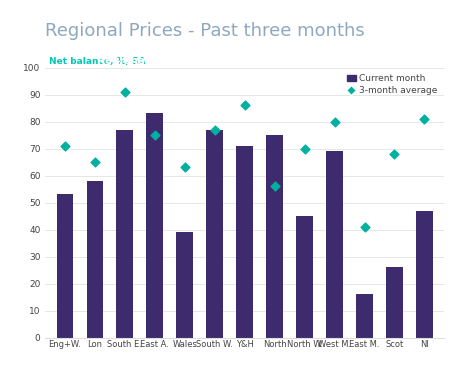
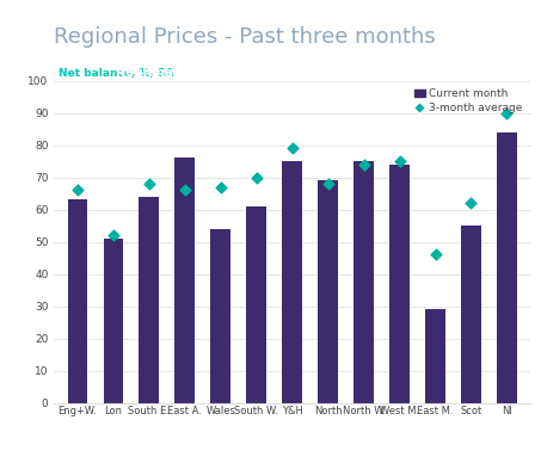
Current month/Eng+W.: 53 -> 63
3-month average/Eng+W.: 71 -> 66
Current month/Lon: 58 -> 51
3-month average/Lon: 65 -> 52
Current month/South E.: 77 -> 64
3-month average/South E.: 91 -> 68
Current month/East A.: 83 -> 76
3-month average/East A.: 75 -> 66
Current month/Wales: 39 -> 54
3-month average/Wales: 63 -> 67
Current month/South W.: 77 -> 61
3-month average/South W.: 77 -> 70
Current month/Y&H: 71 -> 75
3-month average/Y&H: 86 -> 79
Current month/North: 75 -> 69
3-month average/North: 56 -> 68
Current month/North W.: 45 -> 75
3-month average/North W.: 70 -> 74
Current month/West M.: 69 -> 74
3-month average/West M.: 80 -> 75
Current month/East M.: 16 -> 29
3-month average/East M.: 41 -> 46
Current month/Scot: 26 -> 55
3-month average/Scot: 68 -> 62
Current month/NI: 47 -> 84
3-month average/NI: 81 -> 90
